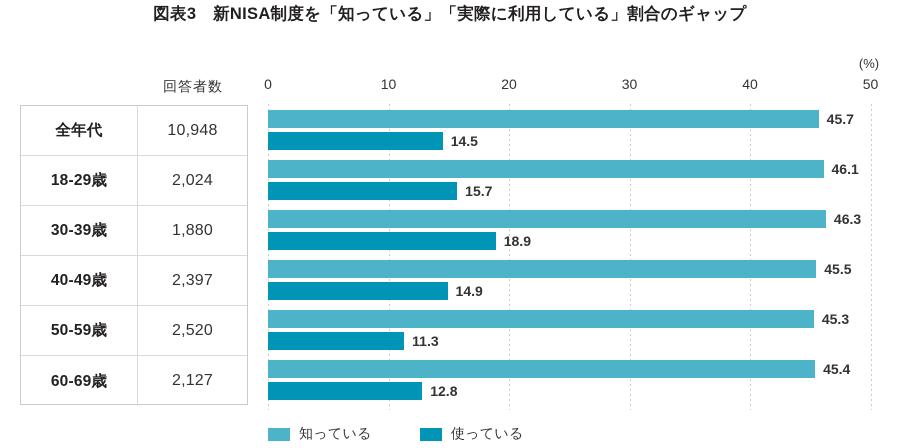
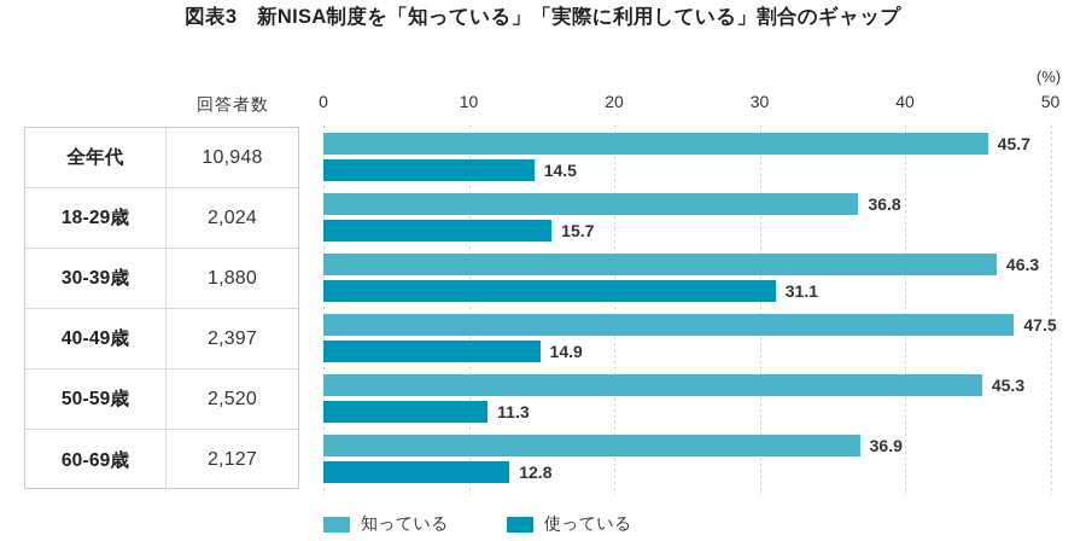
知っている/18-29歳: 46.1 -> 36.8
使っている/30-39歳: 18.9 -> 31.1
知っている/40-49歳: 45.5 -> 47.5
知っている/60-69歳: 45.4 -> 36.9
